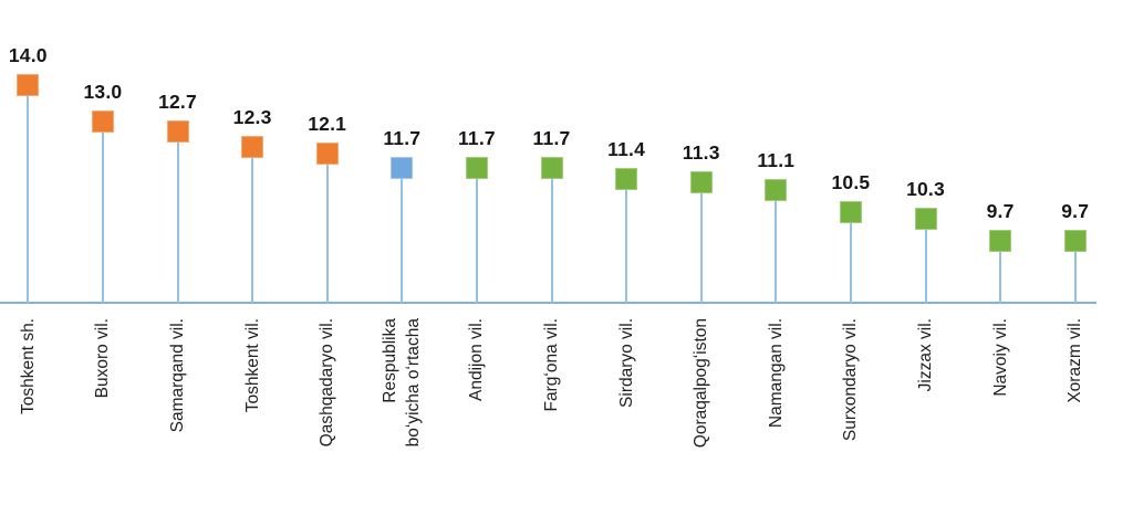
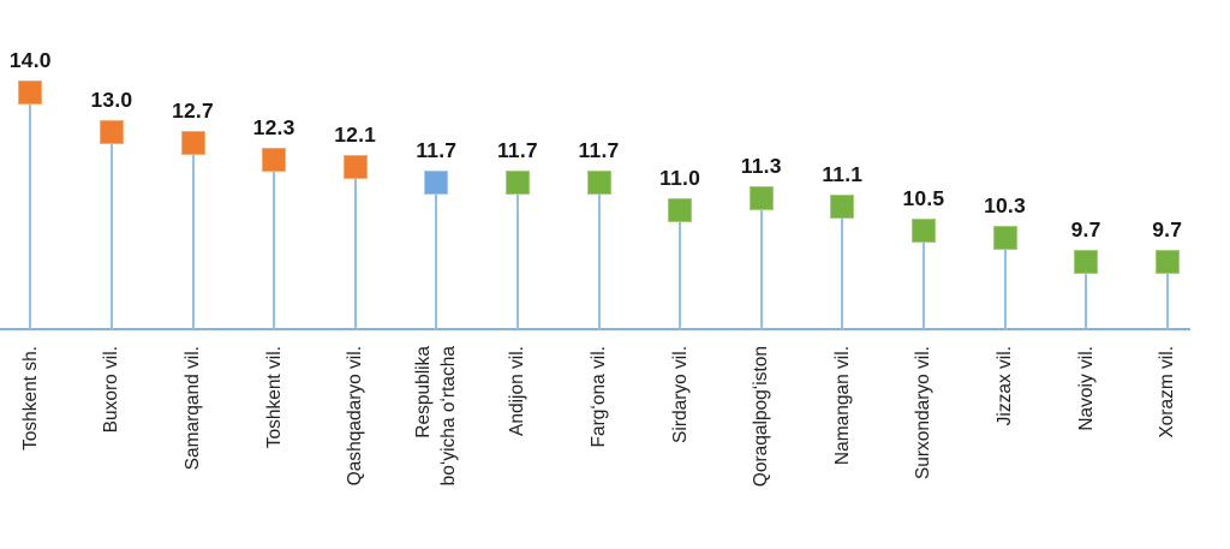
Sirdaryo vil.: 11.4 -> 11.0
